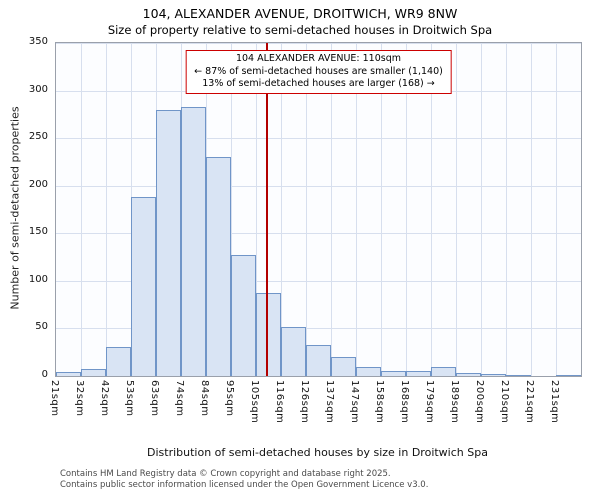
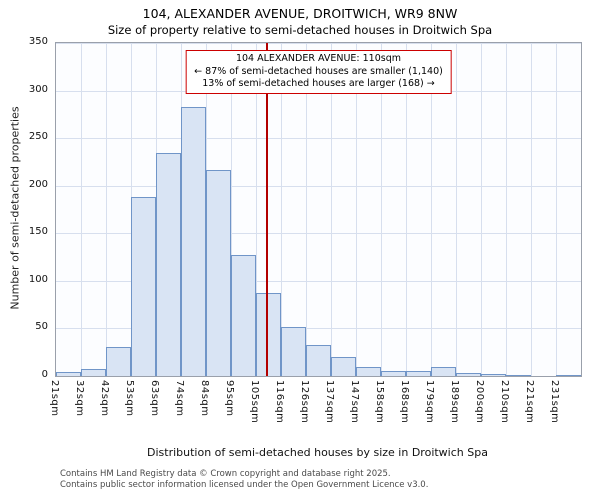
63sqm: 280 -> 230
84sqm: 230 -> 220
